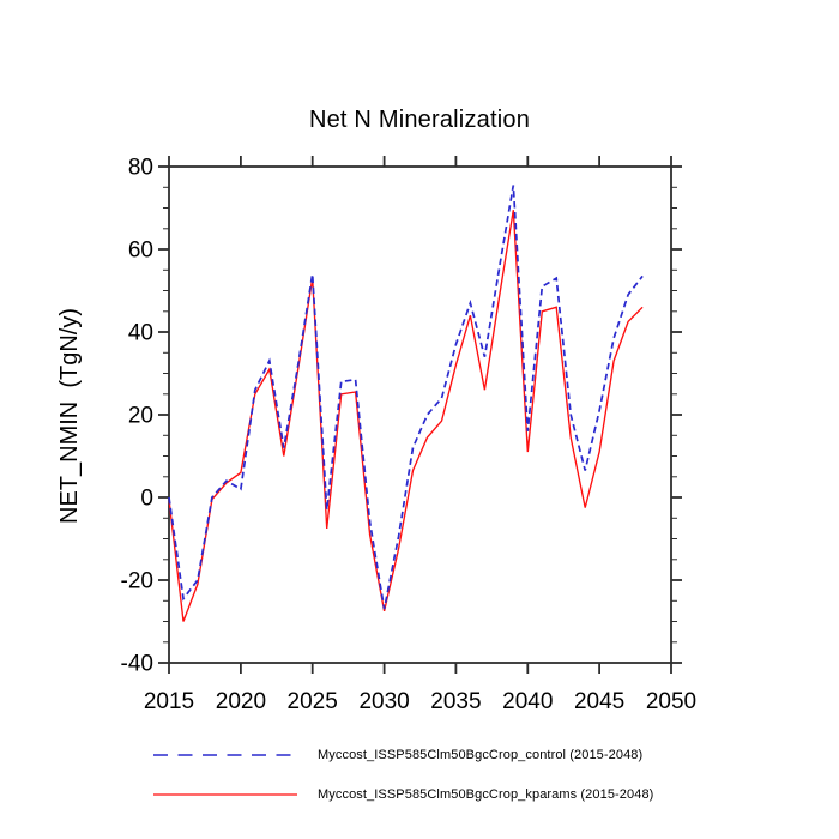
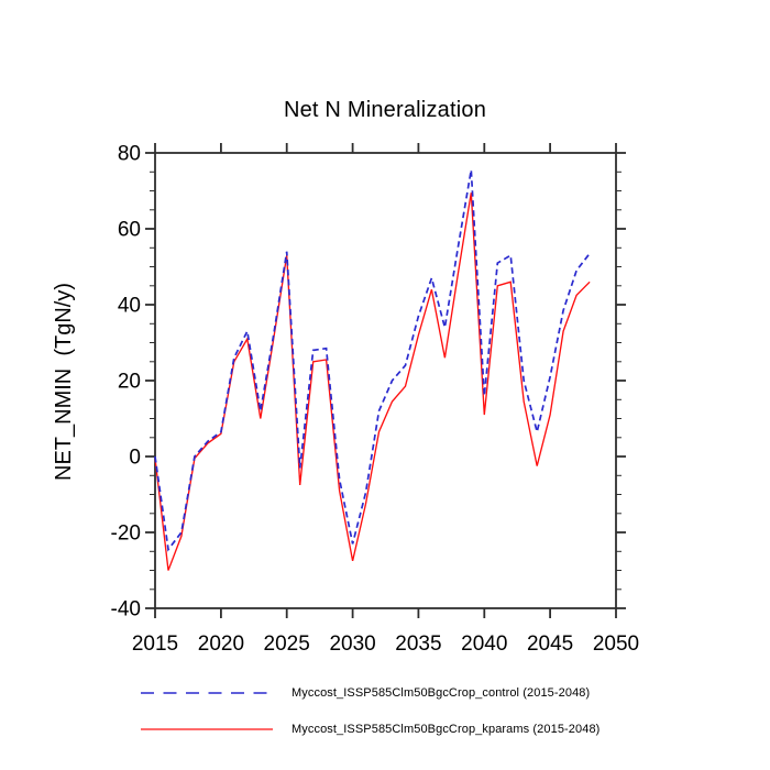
Myccost_ISSP585Clm50BgcCrop_control (2015-2048)/2020: 2 -> 6
Myccost_ISSP585Clm50BgcCrop_control (2015-2048)/2030: -27 -> -23
